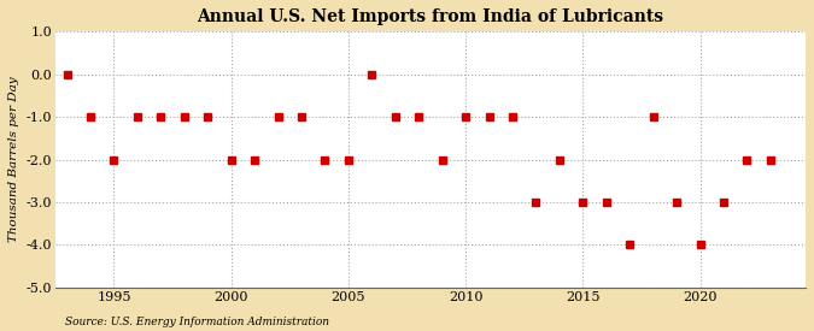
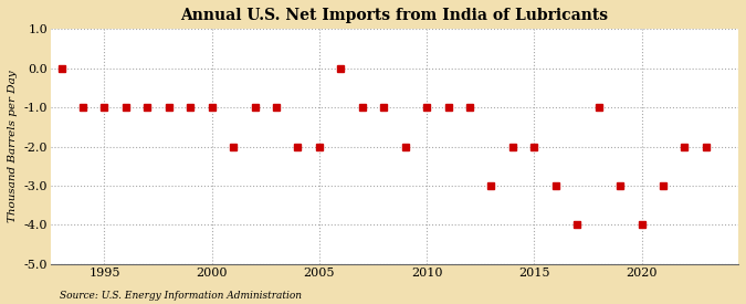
1995: -2 -> -1
2000: -2 -> -1
2015: -3 -> -2
